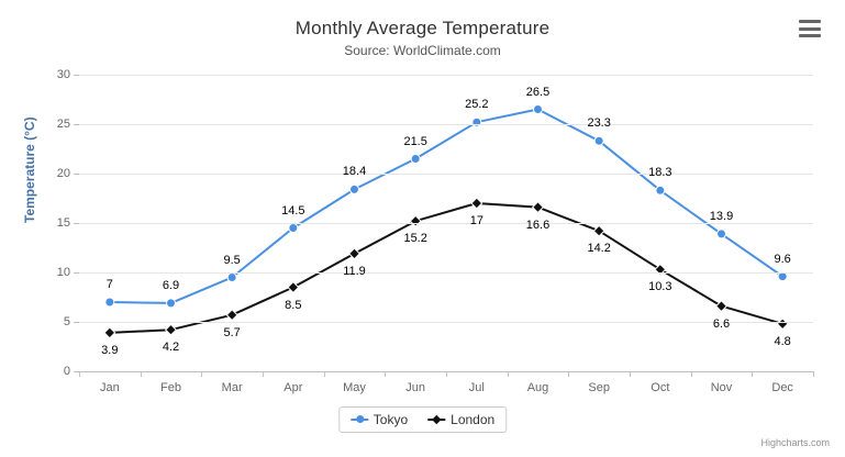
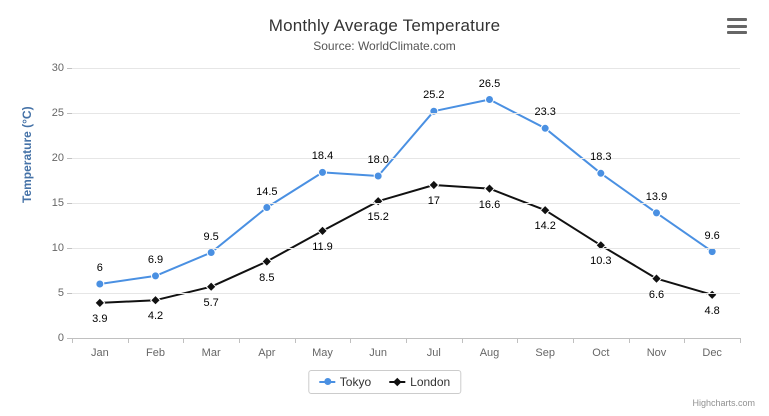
Tokyo/Jan: 7 -> 6
Tokyo/Jun: 21.5 -> 18.0
